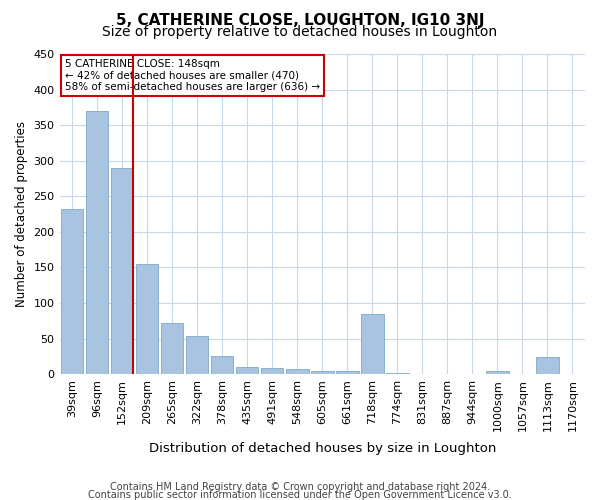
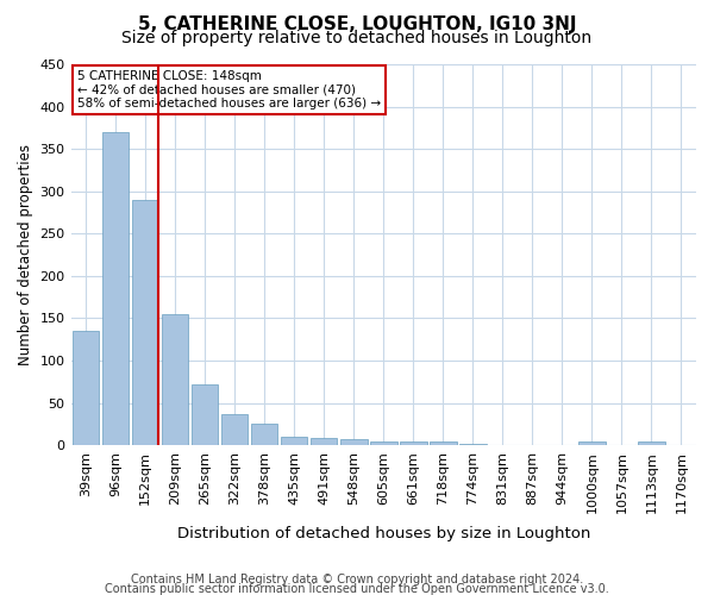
39sqm: 232 -> 135
322sqm: 54 -> 37
718sqm: 84 -> 4
1113sqm: 24 -> 4
